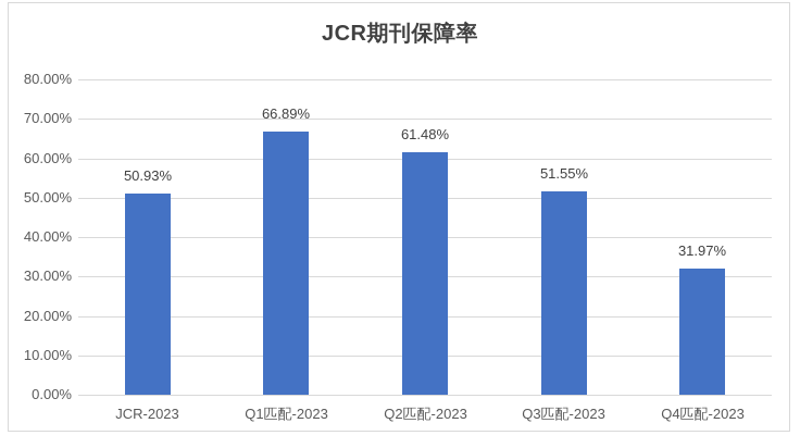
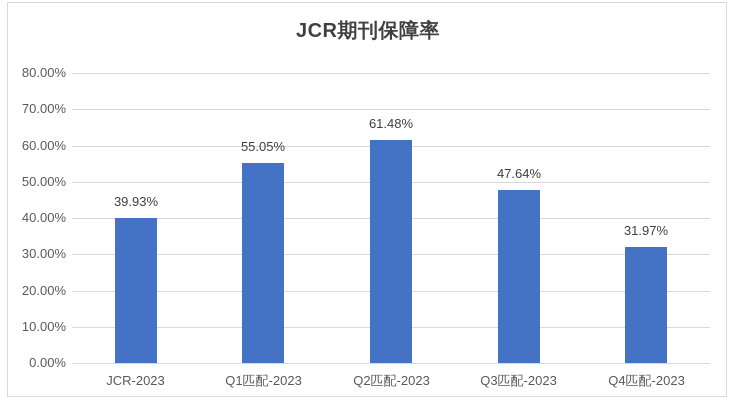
JCR-2023: 50.93% -> 39.93%
Q1匹配-2023: 66.89% -> 55.05%
Q3匹配-2023: 51.55% -> 47.64%
